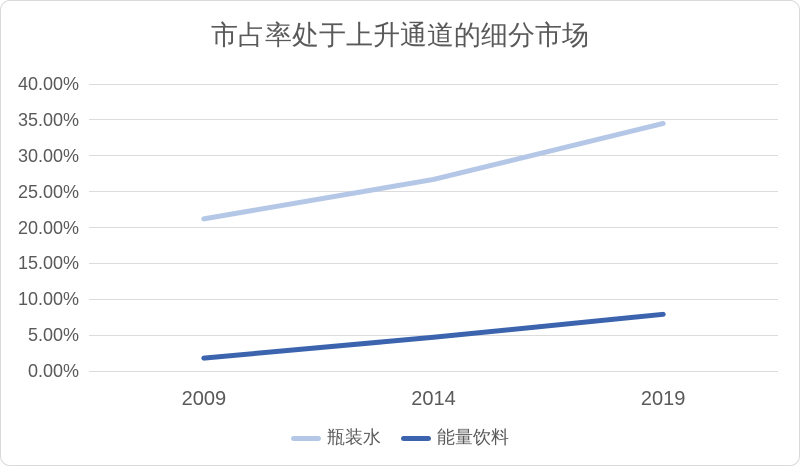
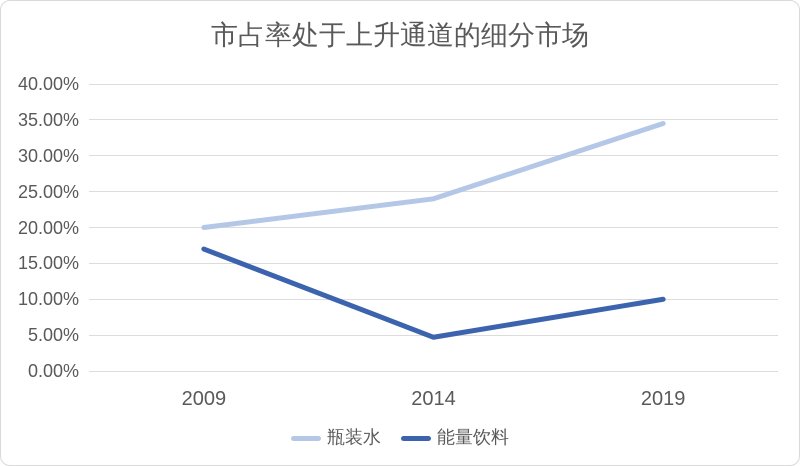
瓶装水/2009: 21% -> 20%
能量饮料/2009: 2% -> 17%
瓶装水/2014: 27% -> 24%
能量饮料/2019: 8% -> 10%
